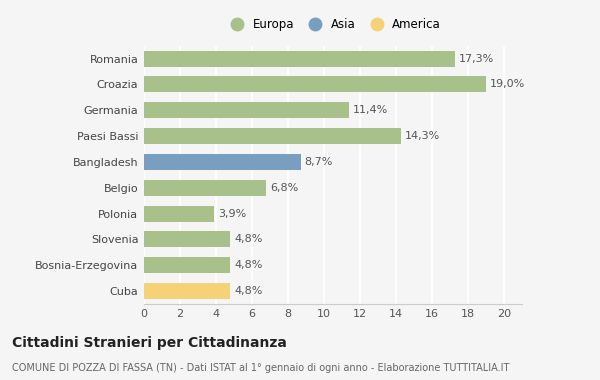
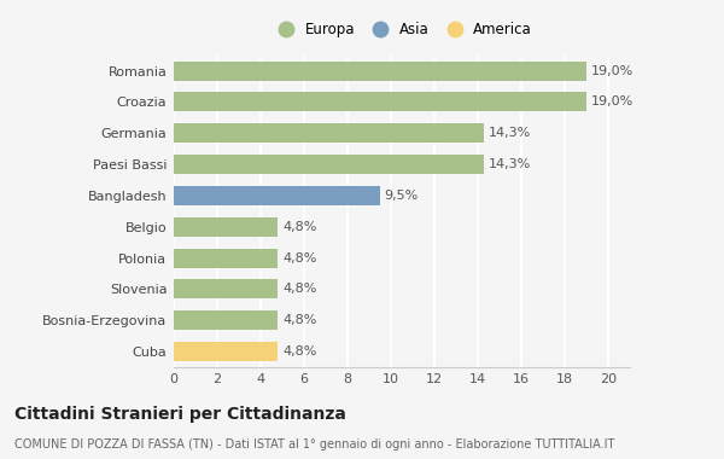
Romania: 17,3% -> 19,0%
Germania: 11,4% -> 14,3%
Bangladesh: 8,7% -> 9,5%
Belgio: 6,8% -> 4,8%
Polonia: 3,9% -> 4,8%
